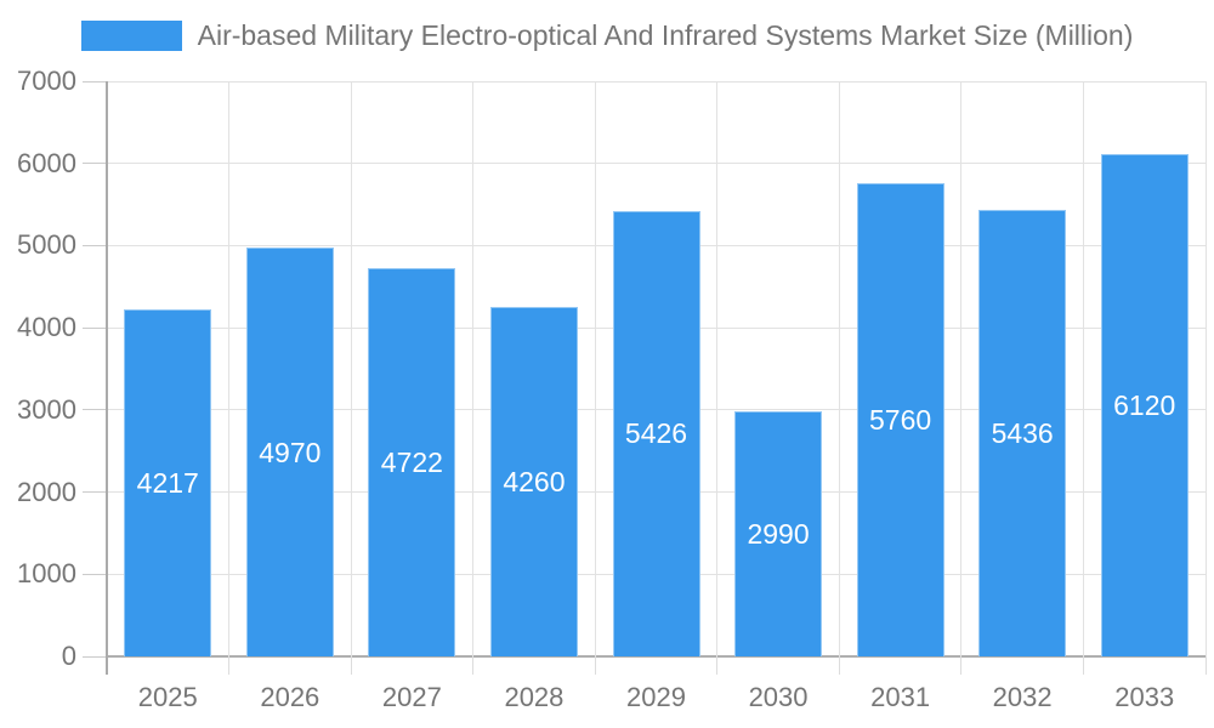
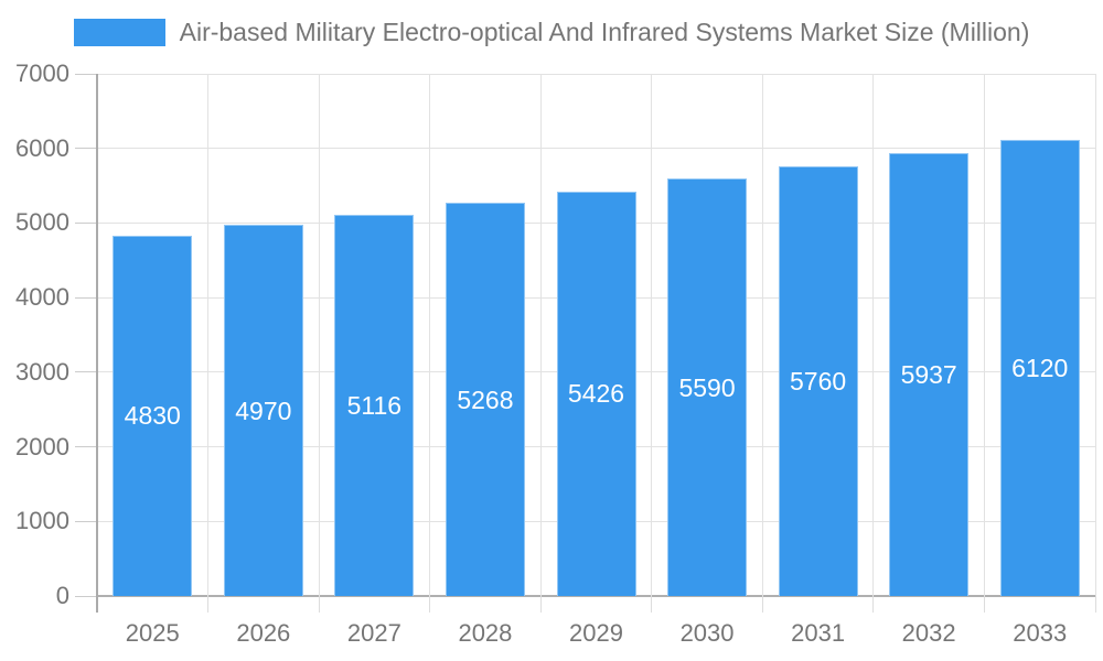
2025: 4217 -> 4830
2027: 4722 -> 5116
2028: 4260 -> 5268
2030: 2990 -> 5590
2032: 5436 -> 5937
